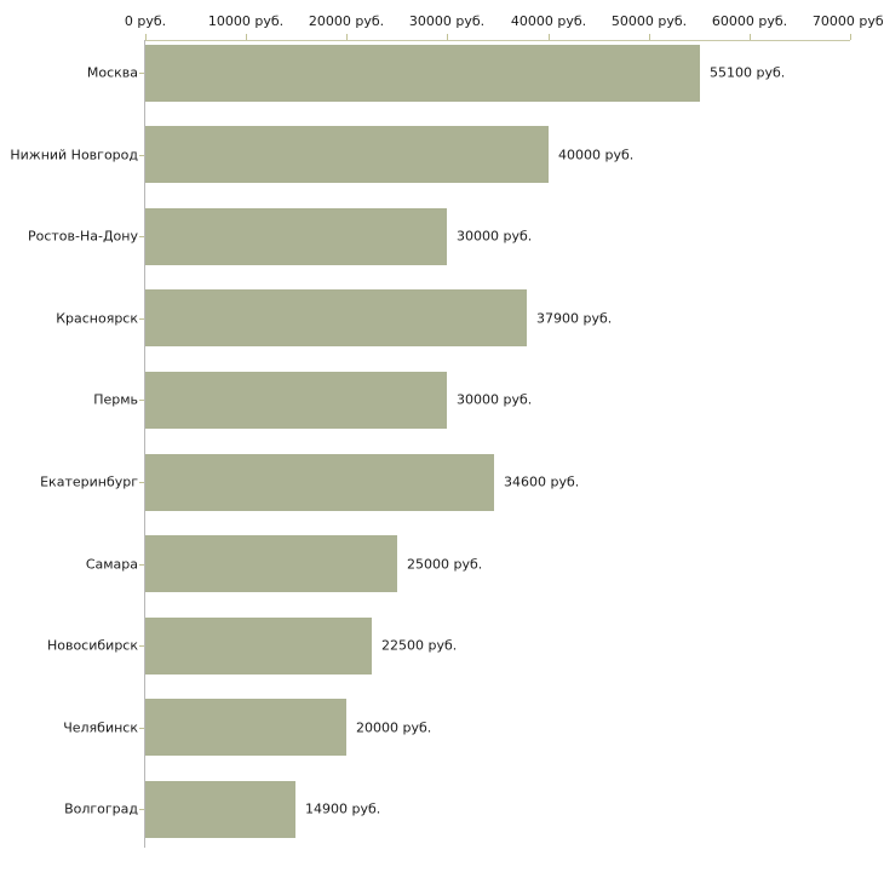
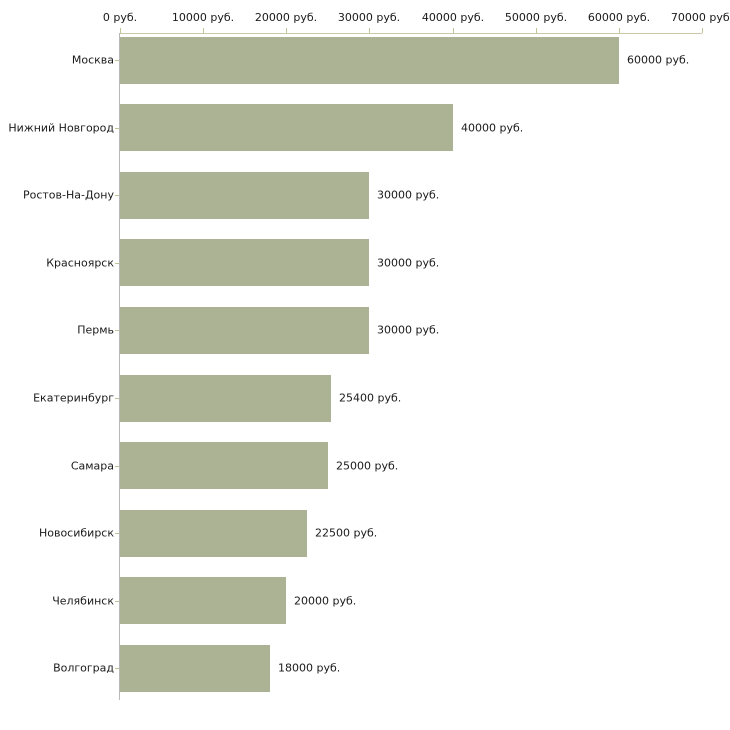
Москва: 55100 -> 60000
Красноярск: 37900 -> 30000
Екатеринбург: 34600 -> 25400
Волгоград: 14900 -> 18000
